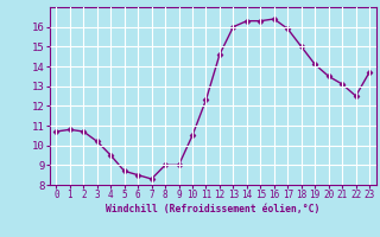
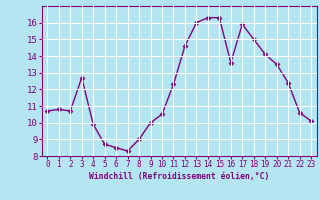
3: 10.2 -> 12.7
4: 9.5 -> 9.9
9: 9.0 -> 10.0
16: 16.4 -> 13.6
21: 13.1 -> 12.4
22: 12.5 -> 10.6
23: 13.7 -> 10.1
